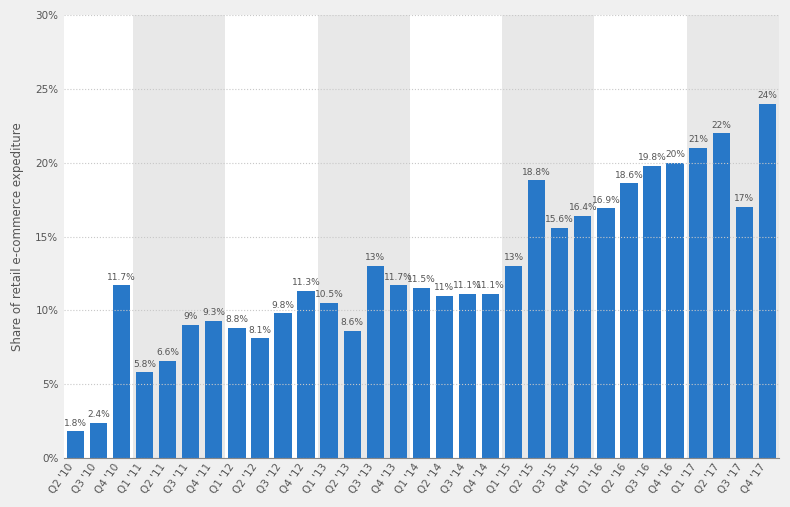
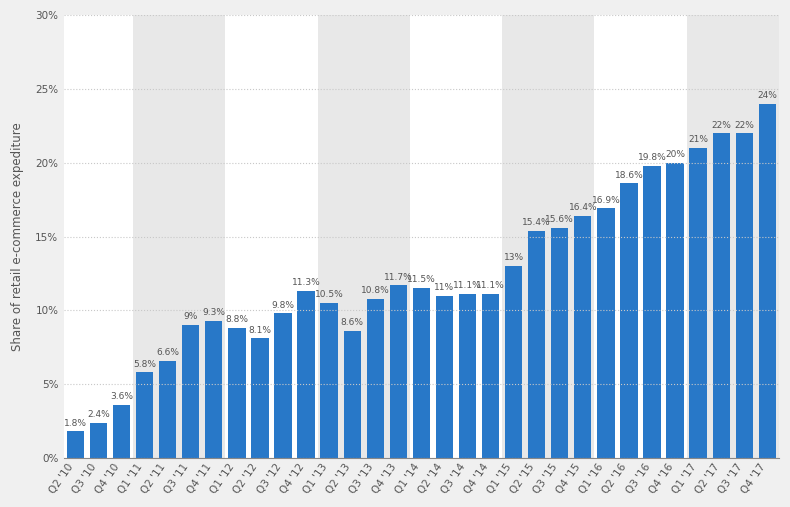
Q4 '10: 11.7% -> 3.6%
Q3 '13: 13% -> 10.8%
Q2 '15: 18.8% -> 15.4%
Q3 '17: 17% -> 22%
